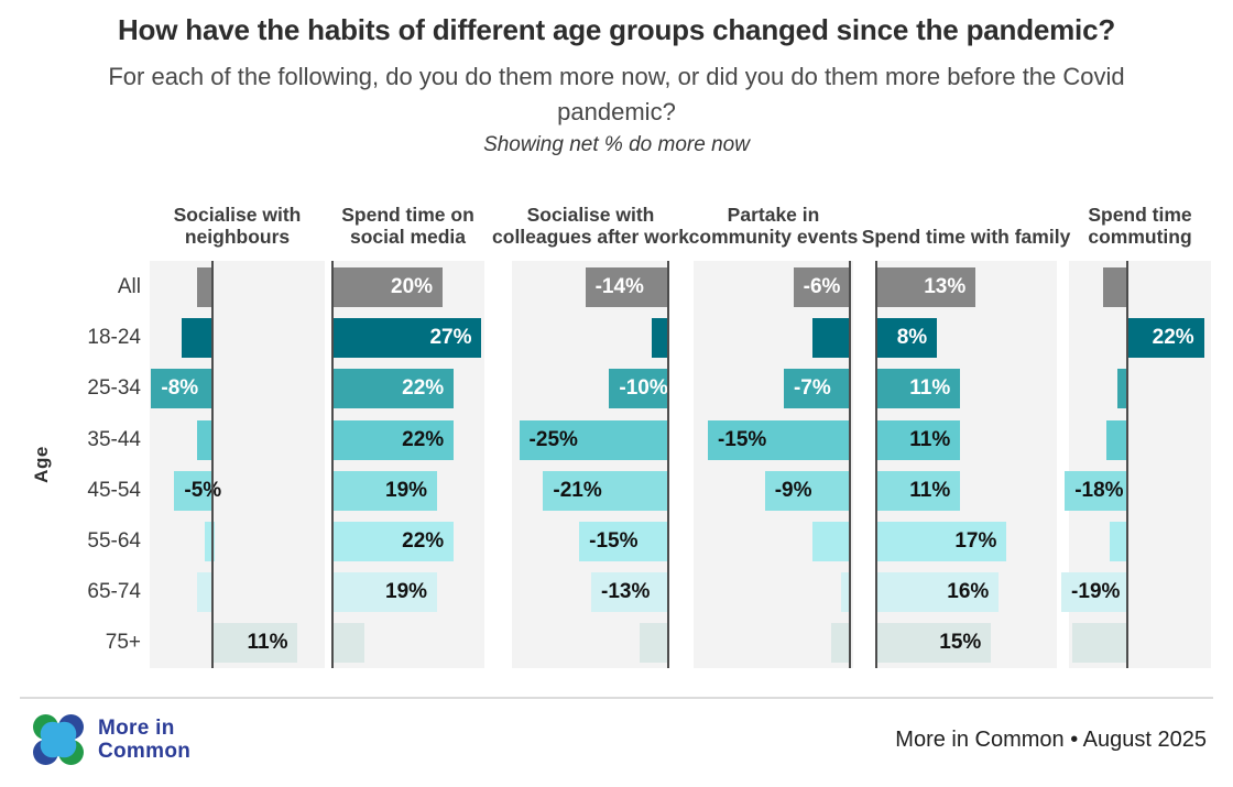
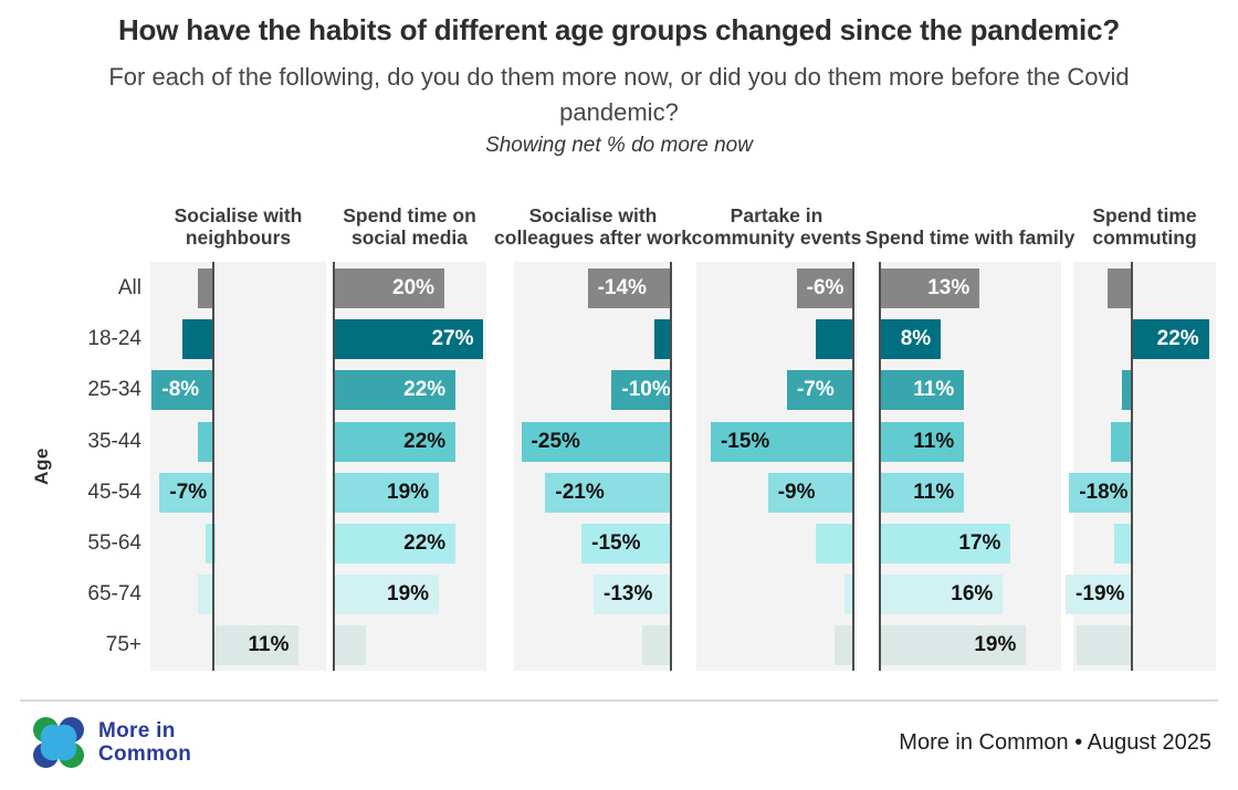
Socialise with neighbours/45-54: -5% -> -7%
Spend time with family/75+: 15% -> 19%
